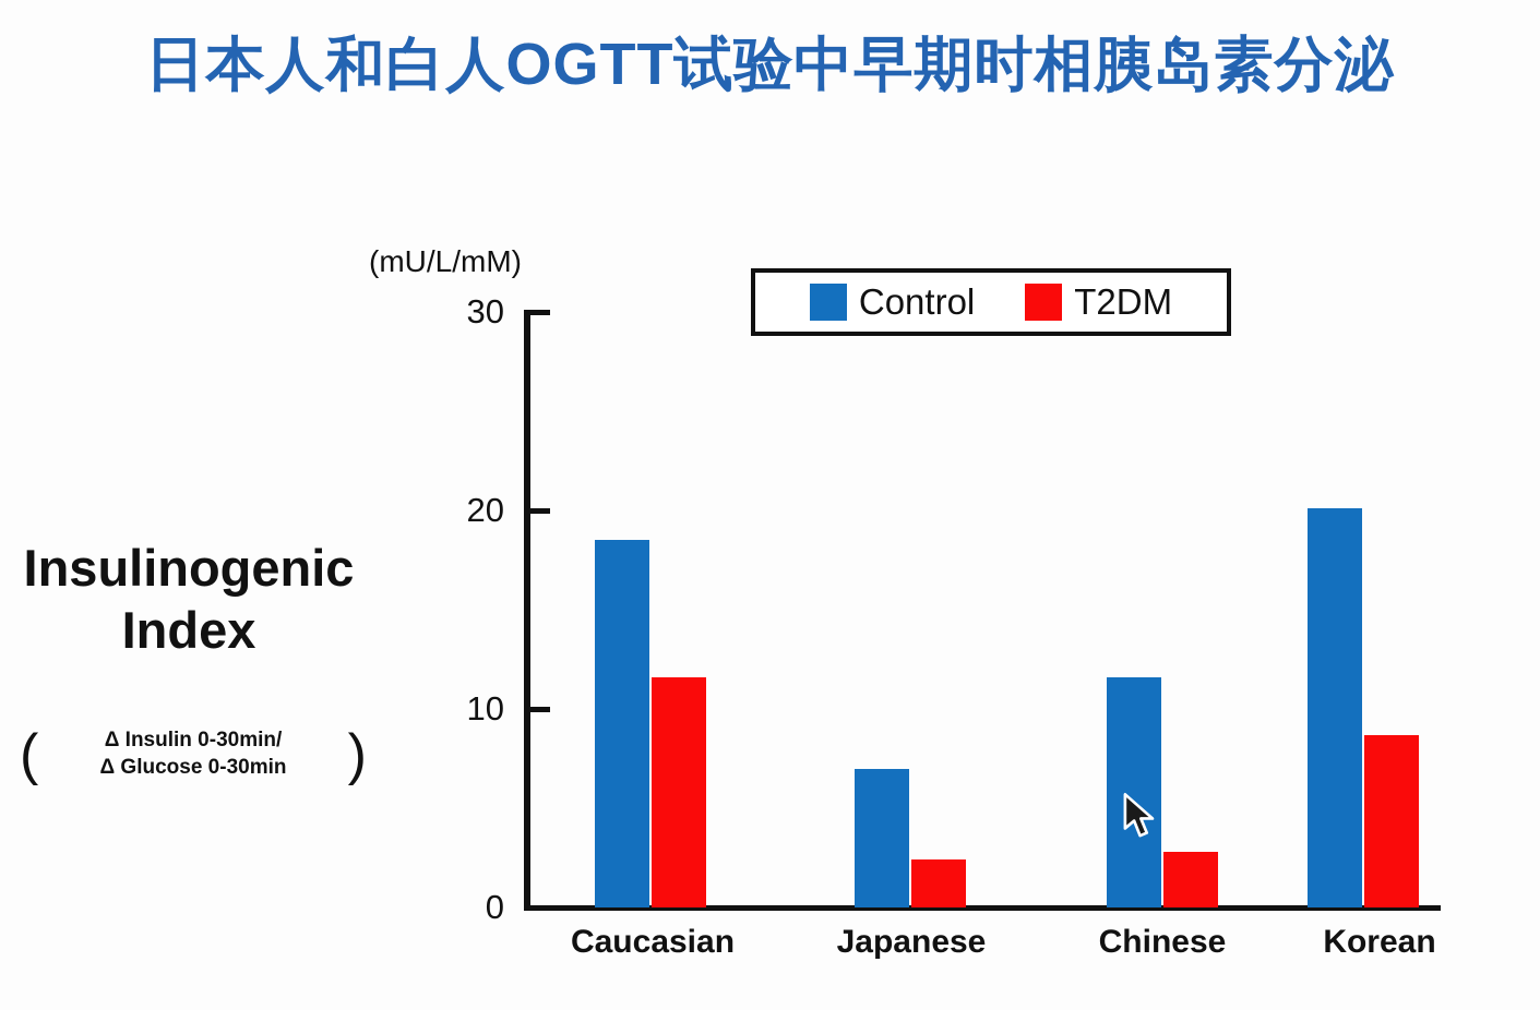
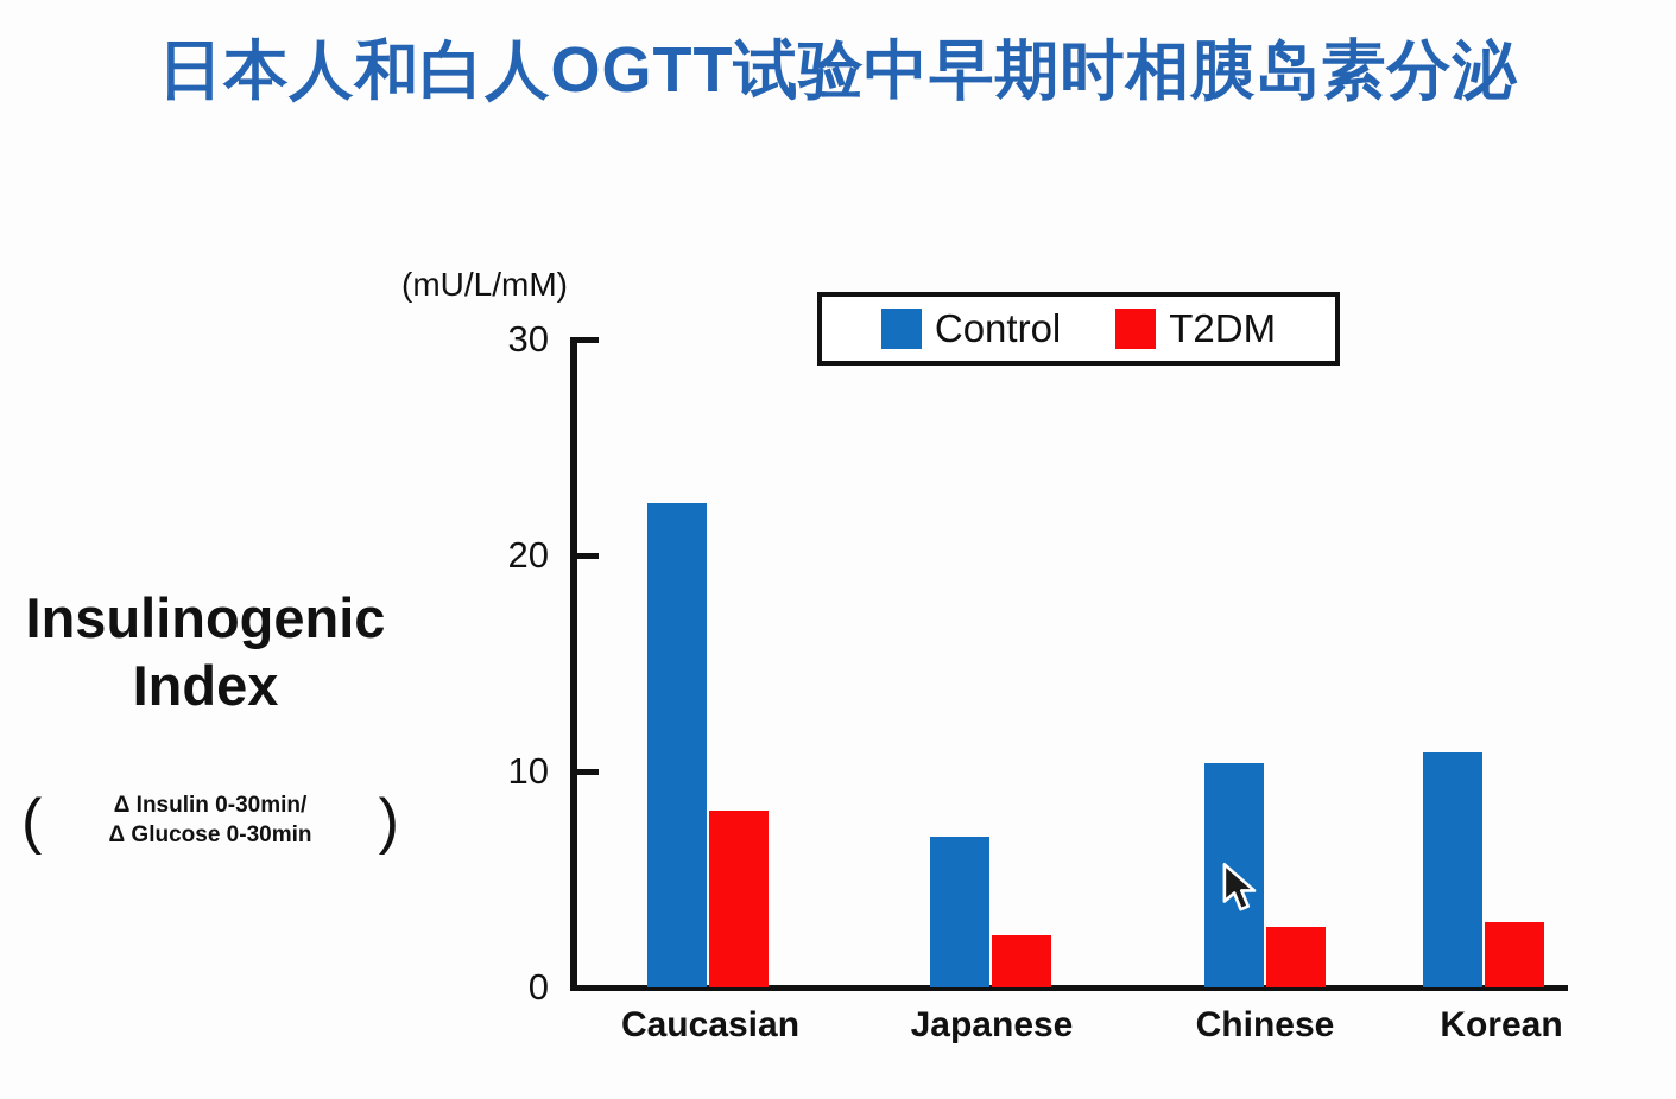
Control/Caucasian: 18.5 -> 22.4
T2DM/Caucasian: 11.6 -> 8.2
Control/Chinese: 11.6 -> 10.4
Control/Korean: 20.1 -> 10.9
T2DM/Korean: 8.7 -> 3.0
